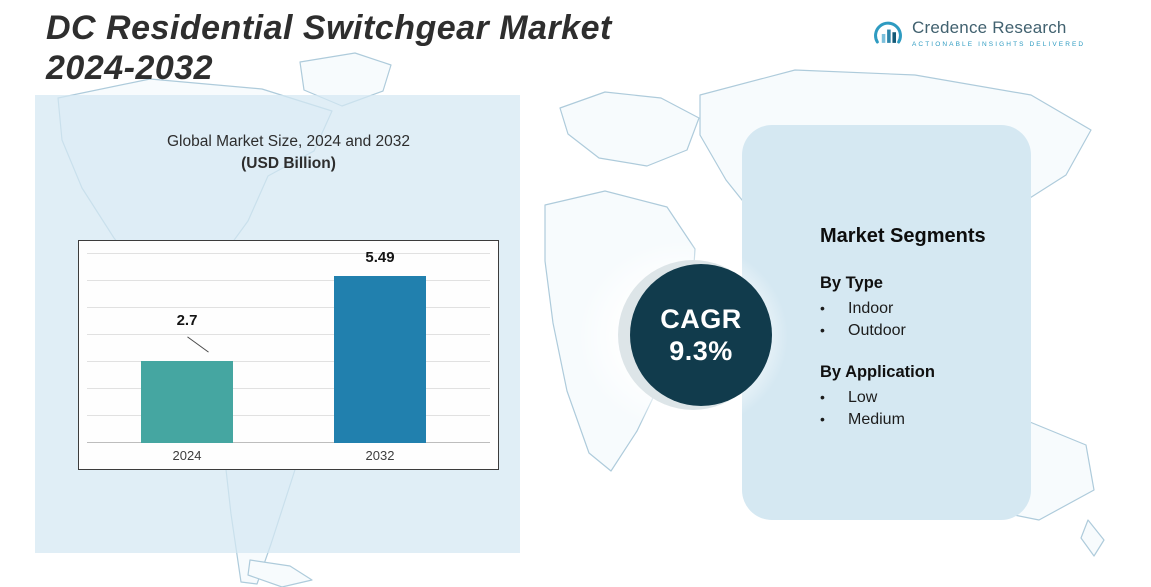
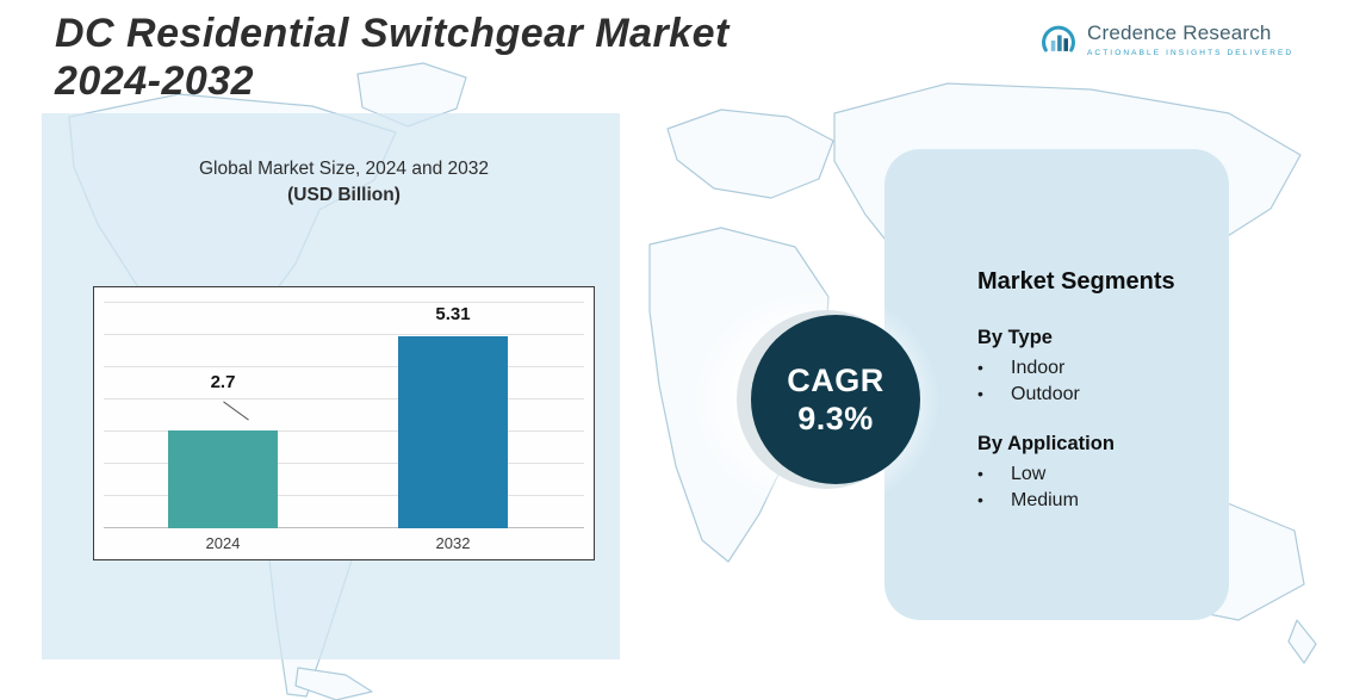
2032: 5.49 -> 5.31
